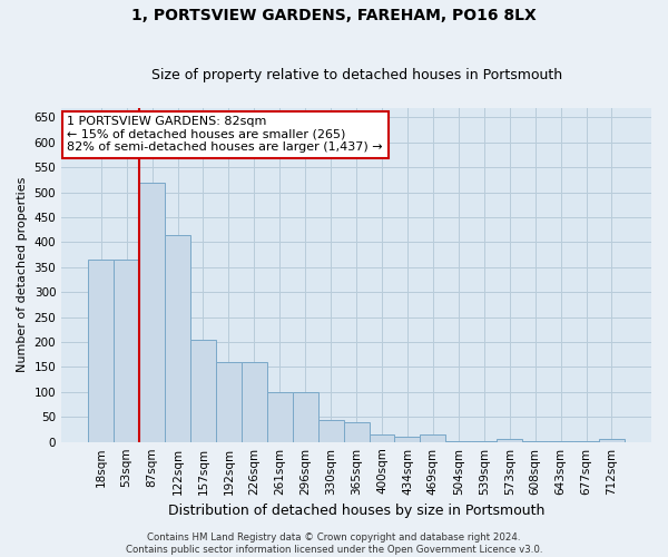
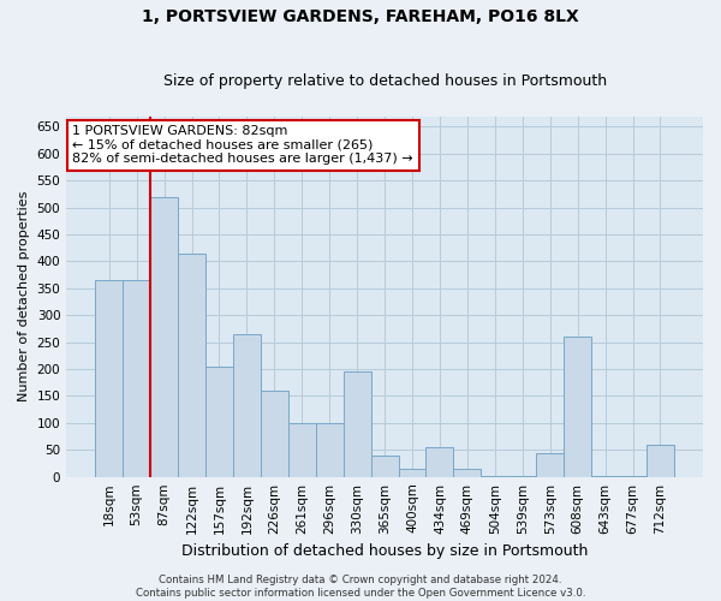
192sqm: 160 -> 265
330sqm: 45 -> 195
434sqm: 10 -> 55
573sqm: 5 -> 45
608sqm: 2 -> 260
712sqm: 5 -> 60
